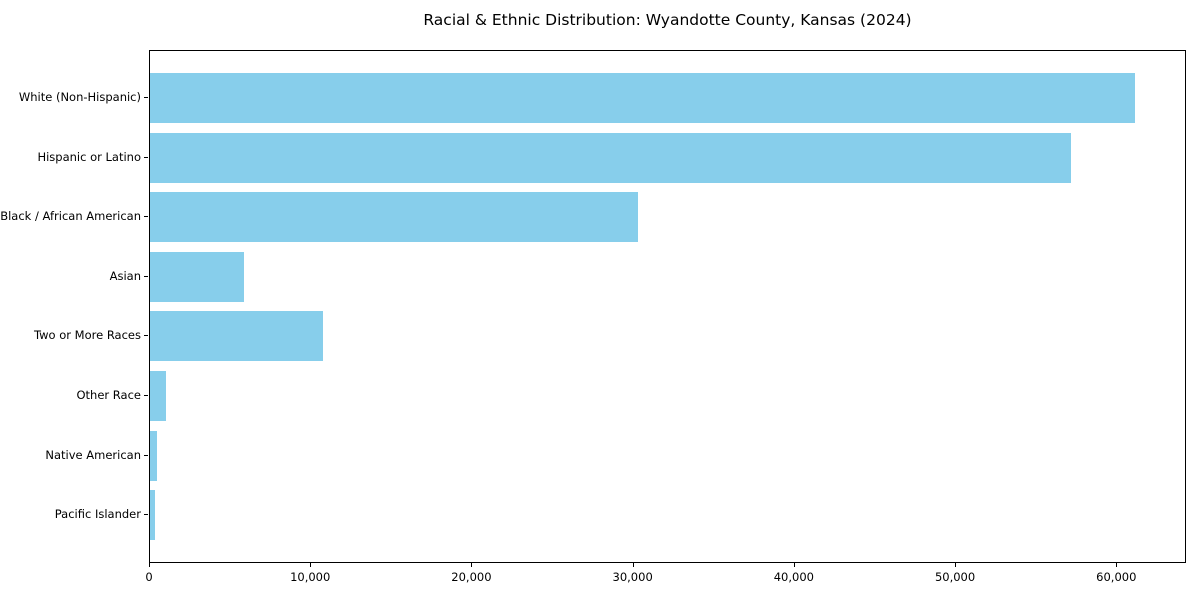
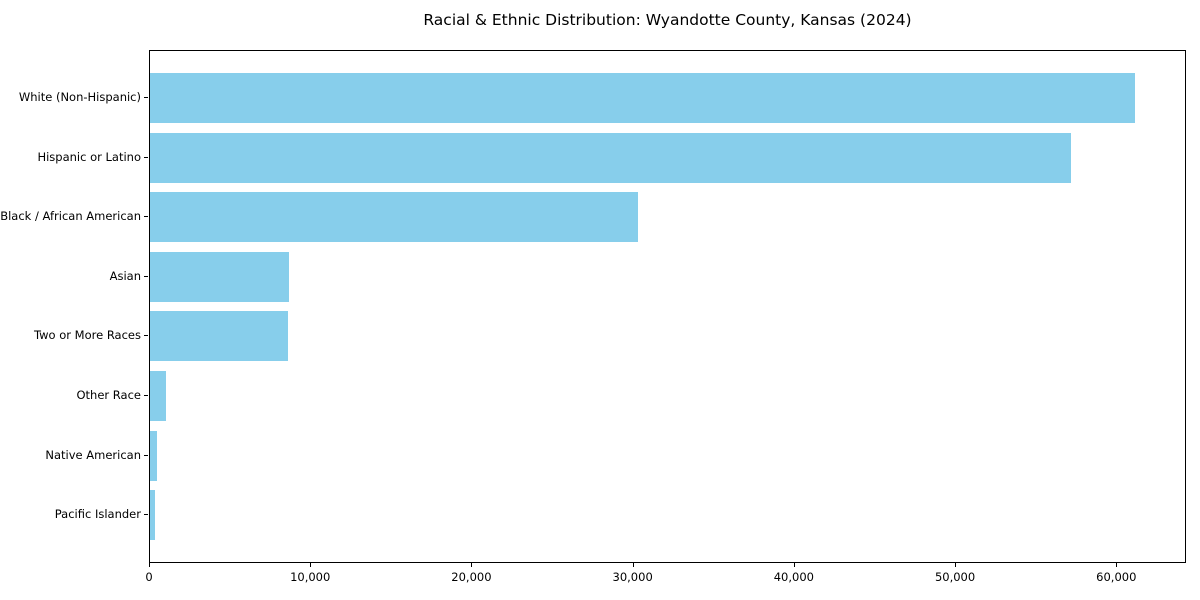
Asian: 5800 -> 8600
Two or More Races: 10700 -> 8600
